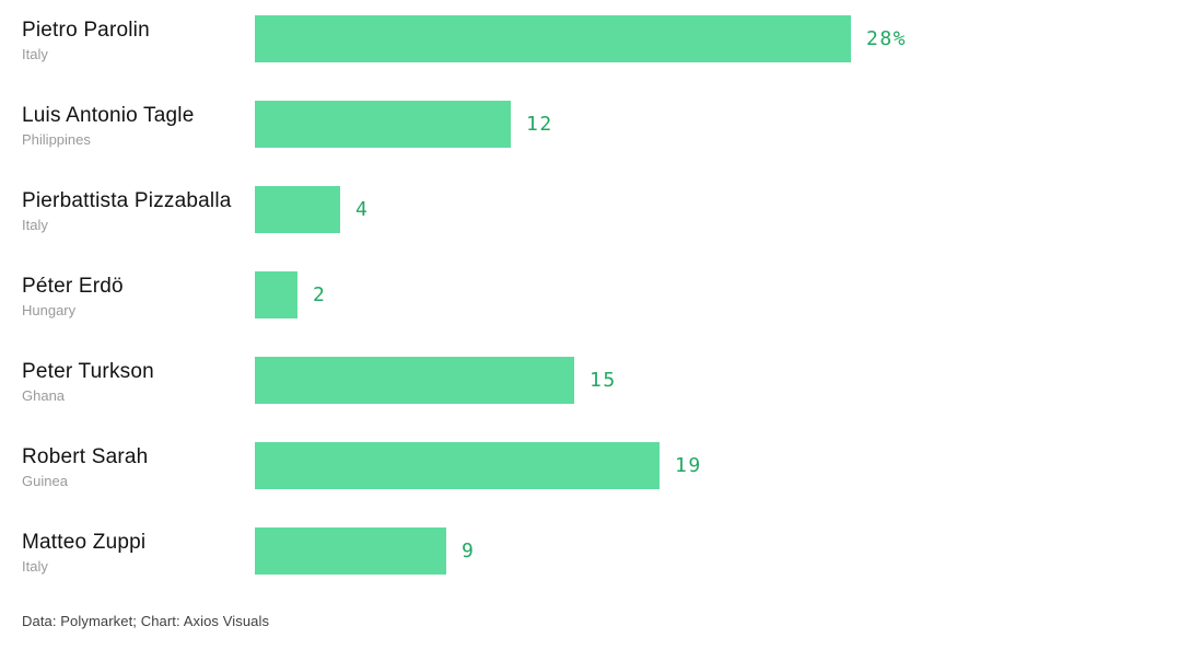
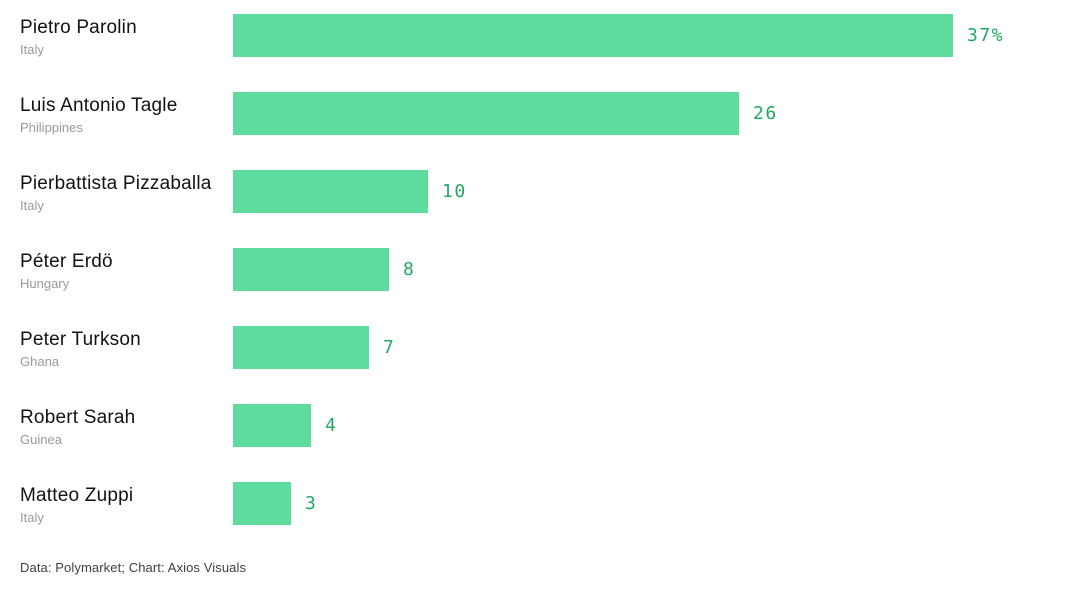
Pietro Parolin: 28% -> 37%
Luis Antonio Tagle: 12 -> 26
Pierbattista Pizzaballa: 4 -> 10
Péter Erdö: 2 -> 8
Peter Turkson: 15 -> 7
Robert Sarah: 19 -> 4
Matteo Zuppi: 9 -> 3
